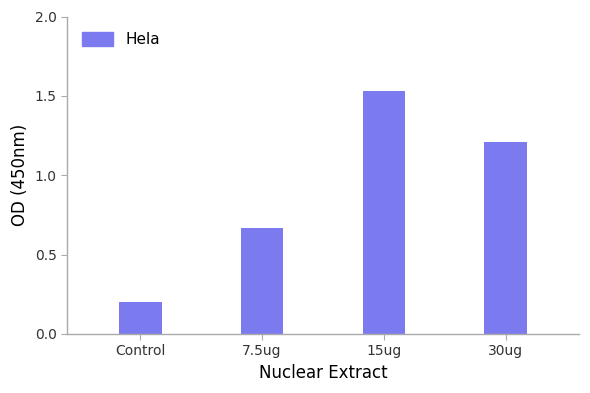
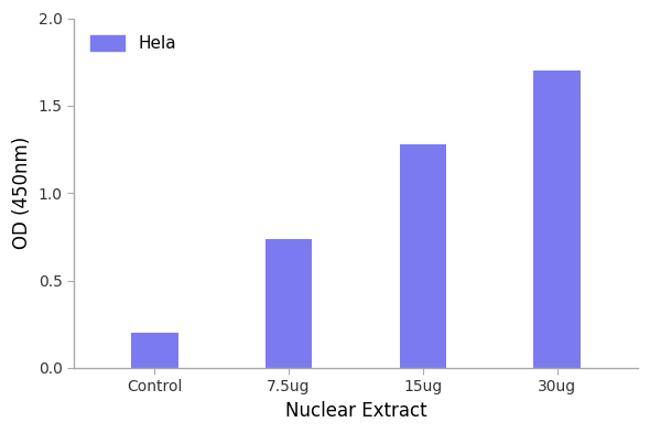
7.5ug: 0.67 -> 0.74
15ug: 1.53 -> 1.28
30ug: 1.21 -> 1.70
